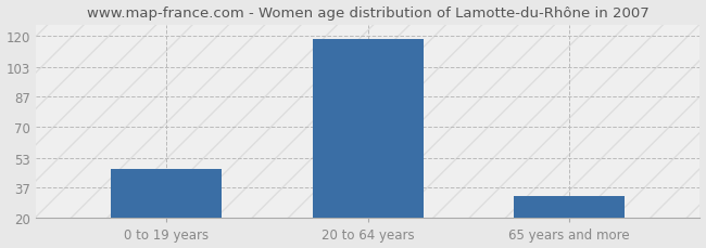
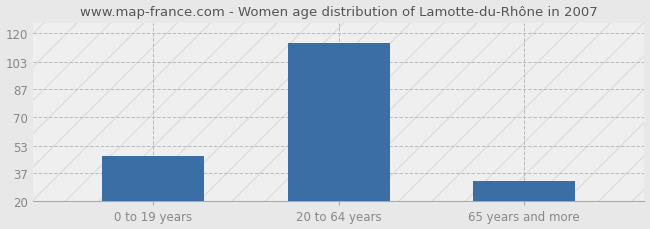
20 to 64 years: 118 -> 114
